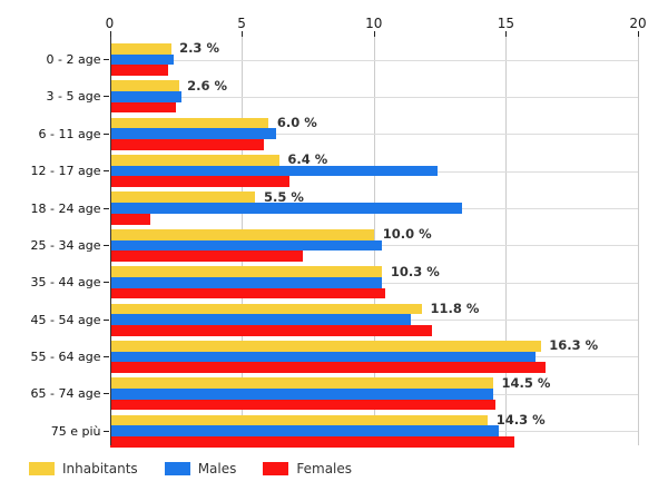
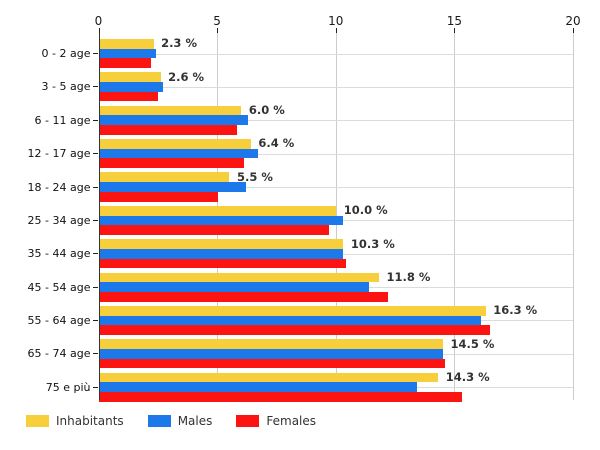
Males/12 - 17 age: 12.4 -> 6.7
Females/12 - 17 age: 6.8 -> 6.1
Males/18 - 24 age: 13.3 -> 6.2
Females/18 - 24 age: 1.5 -> 5.0
Females/25 - 34 age: 7.3 -> 9.7
Males/75 e più: 14.7 -> 13.4
